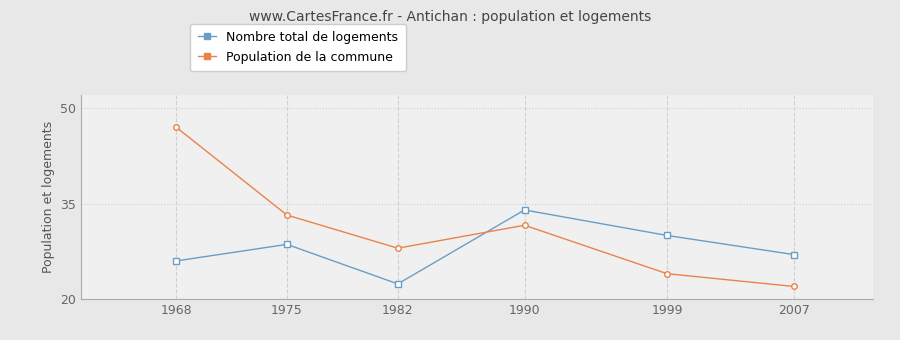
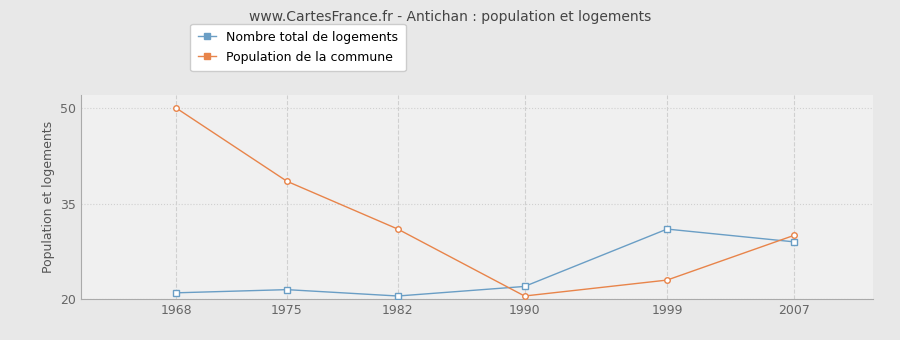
Nombre total de logements/1968: 26.0 -> 21.0
Population de la commune/1968: 47.0 -> 50.0
Nombre total de logements/1975: 28.6 -> 21.5
Population de la commune/1975: 33.2 -> 38.5
Nombre total de logements/1982: 22.4 -> 20.5
Population de la commune/1982: 28.0 -> 31.0
Nombre total de logements/1990: 34.0 -> 22.0
Population de la commune/1990: 31.6 -> 20.5
Nombre total de logements/1999: 30.0 -> 31.0
Population de la commune/1999: 24.0 -> 23.0
Nombre total de logements/2007: 27.0 -> 29.0
Population de la commune/2007: 22.0 -> 30.0
